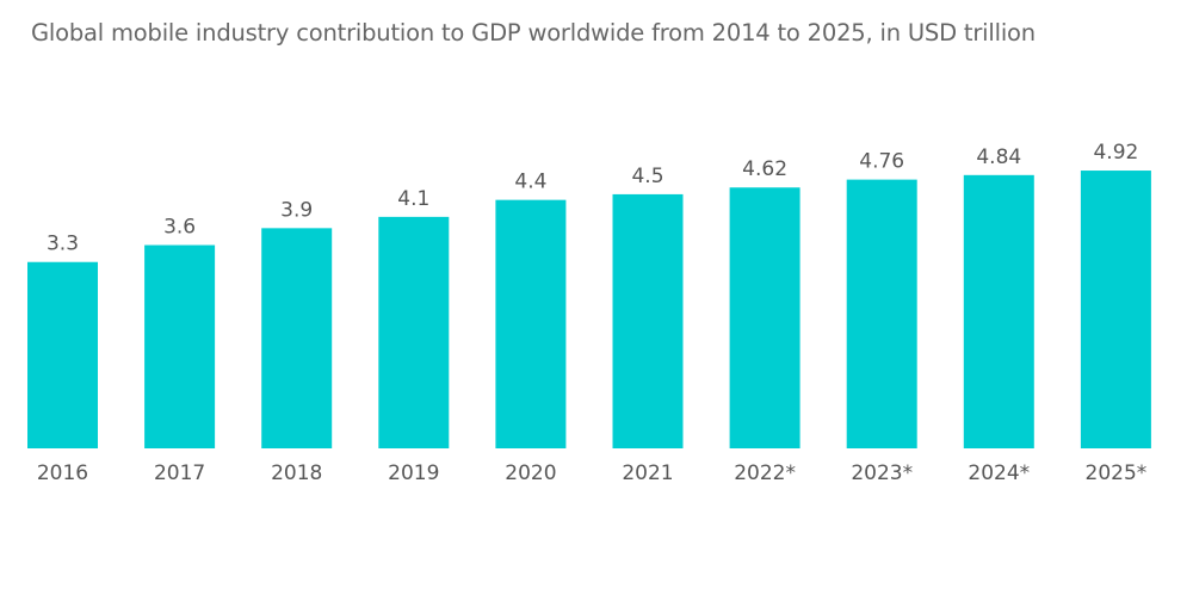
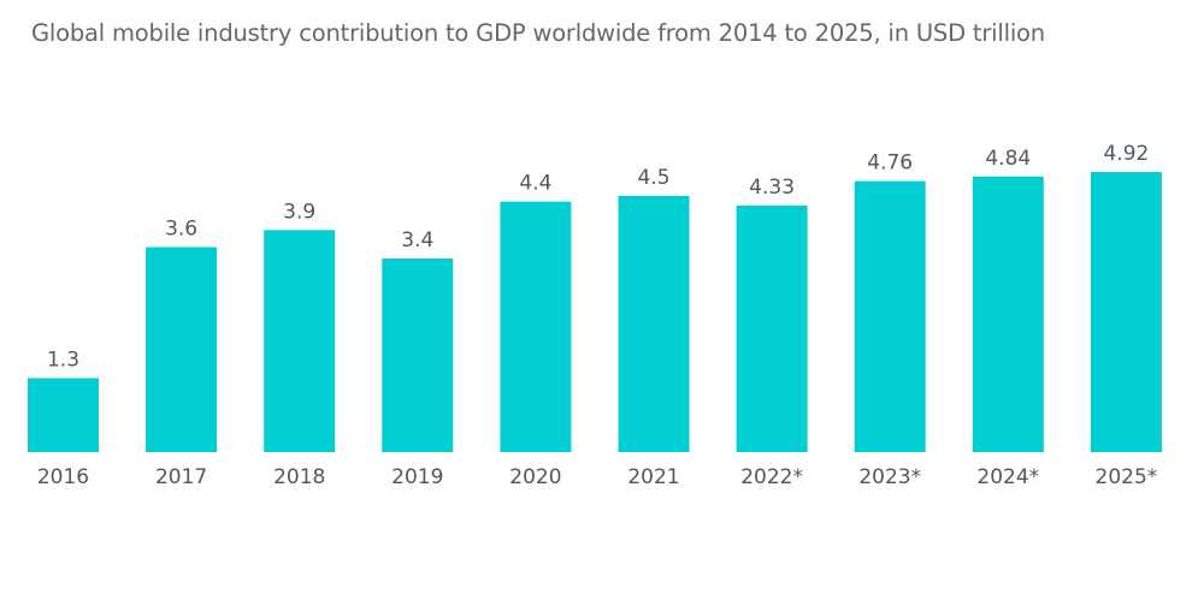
2016: 3.3 -> 1.3
2019: 4.1 -> 3.4
2022*: 4.62 -> 4.33
